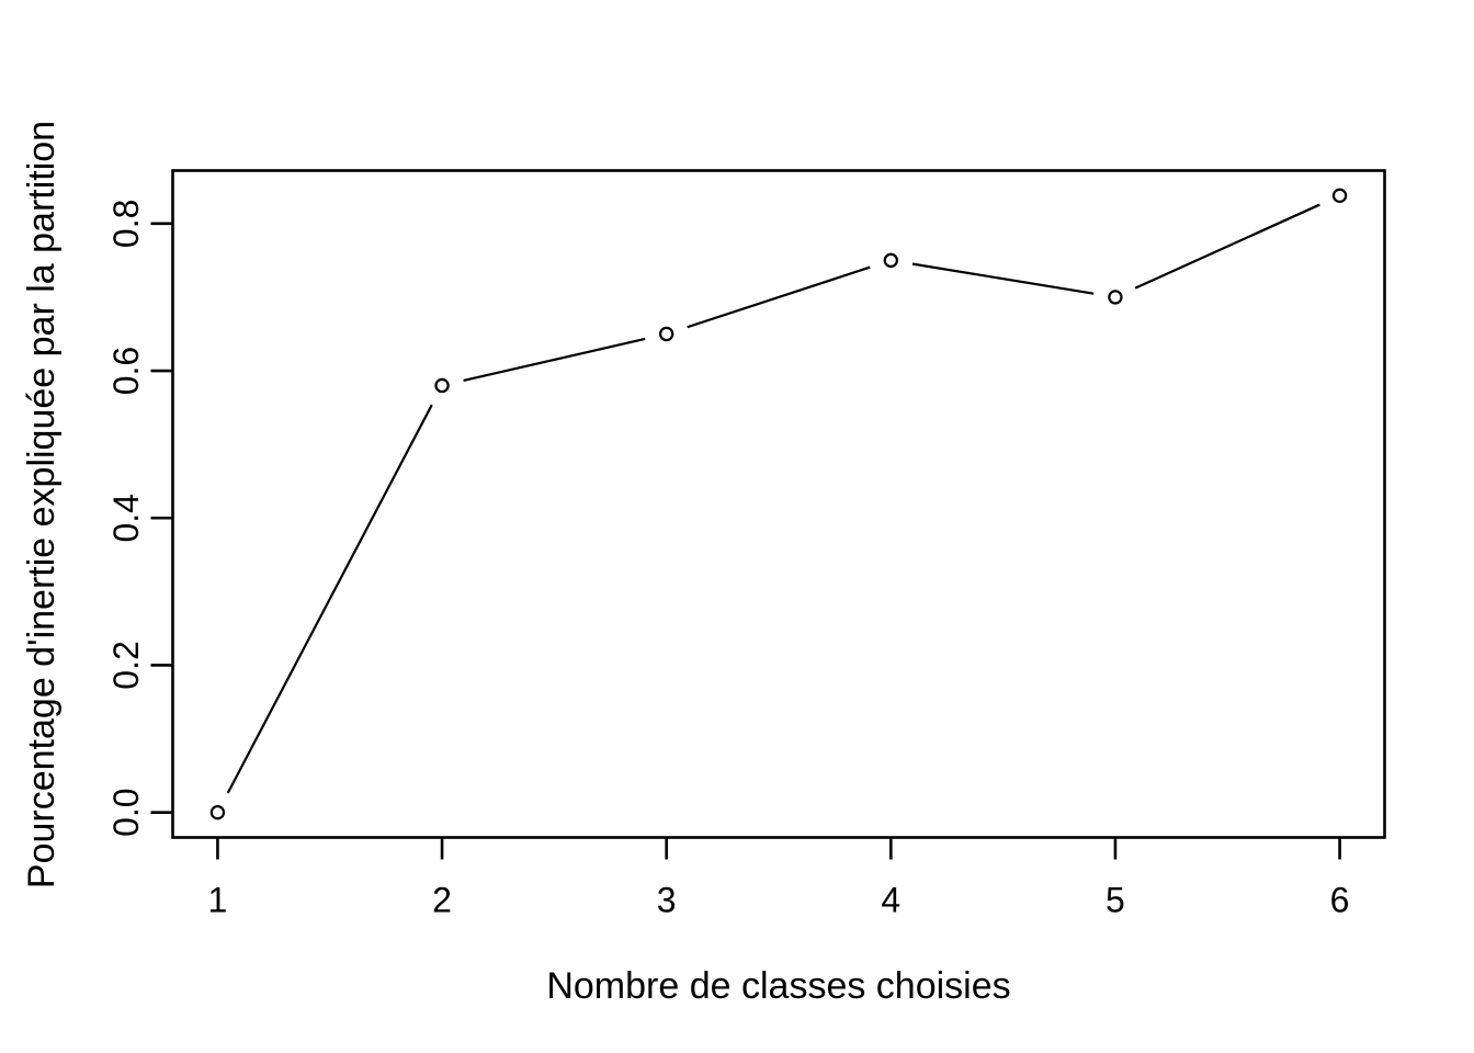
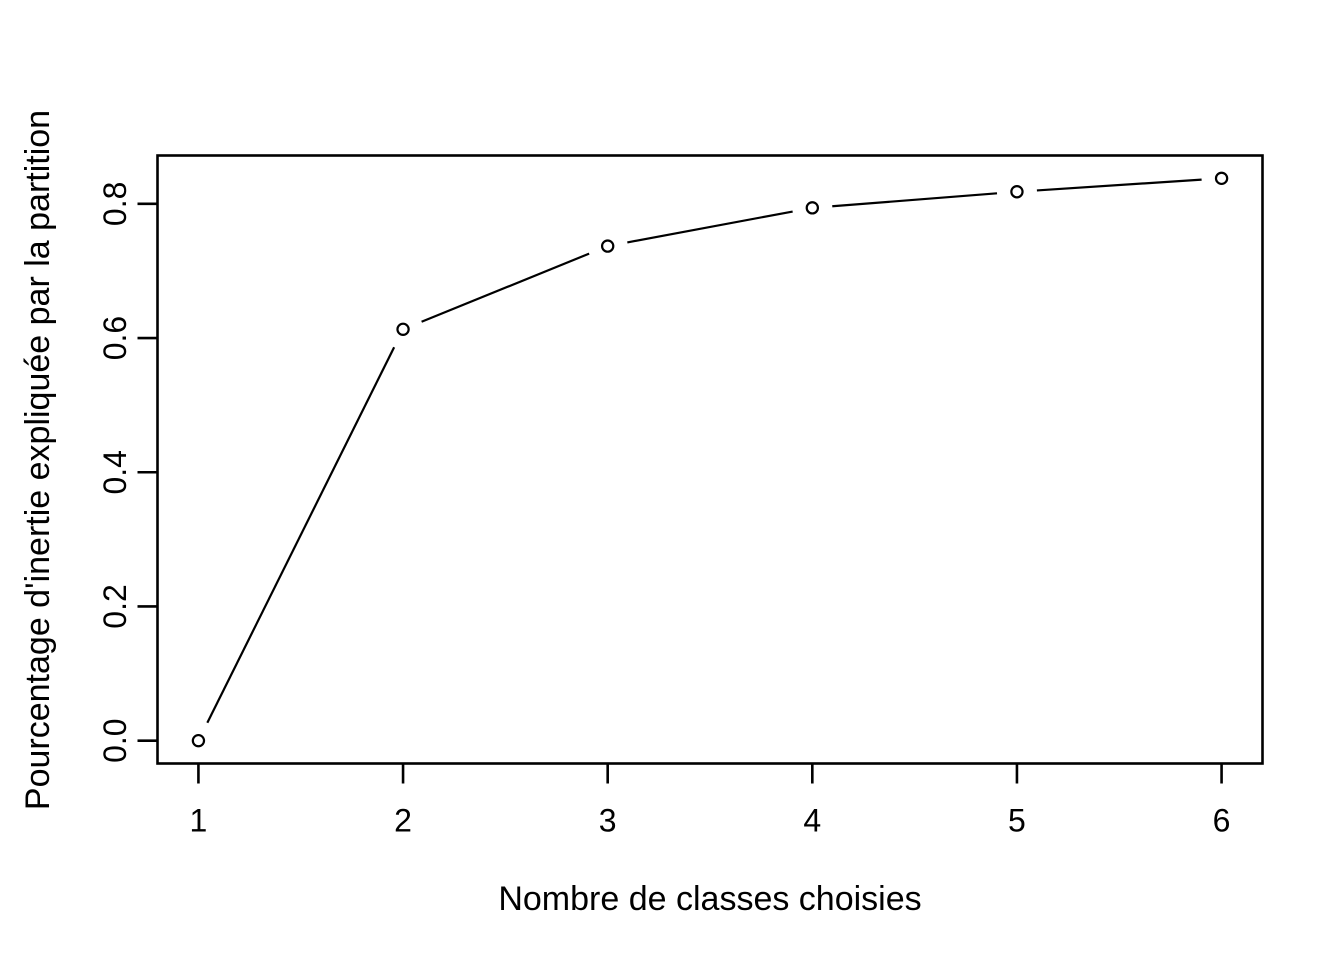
2: 0.58 -> 0.61
3: 0.65 -> 0.74
4: 0.75 -> 0.79
5: 0.70 -> 0.82
